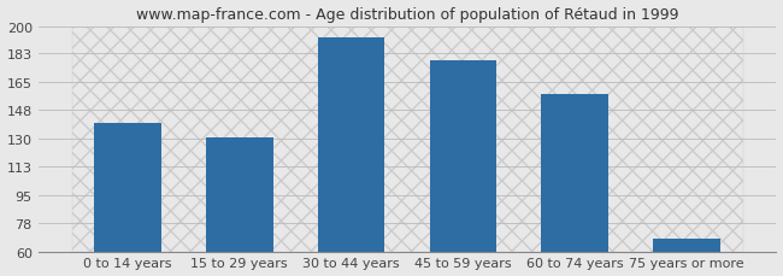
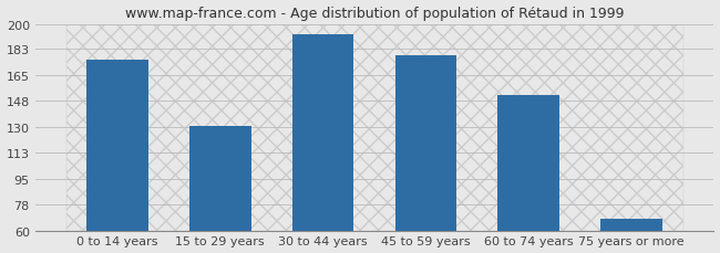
0 to 14 years: 140 -> 176
60 to 74 years: 158 -> 152
